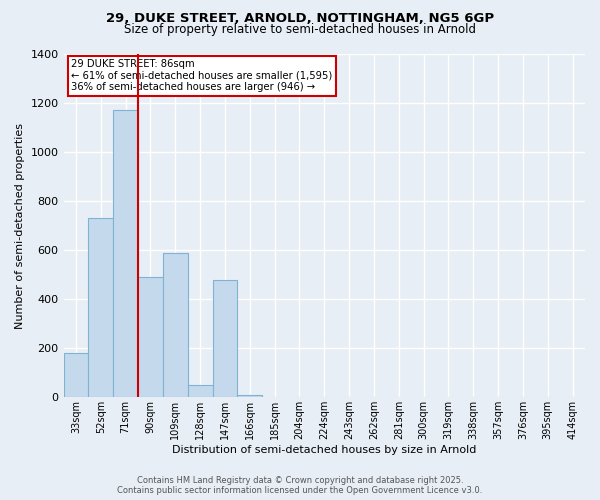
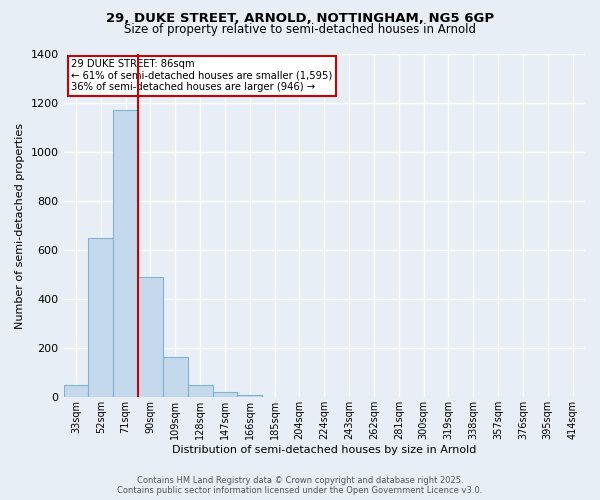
33sqm: 180 -> 50
52sqm: 730 -> 648
109sqm: 590 -> 165
147sqm: 480 -> 20
